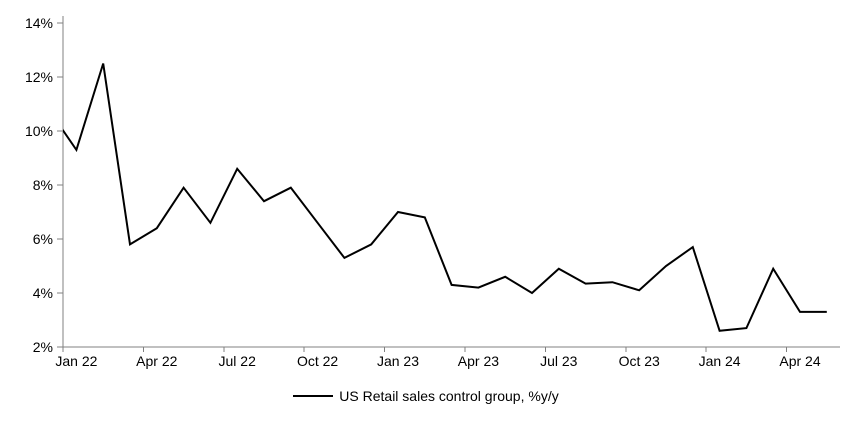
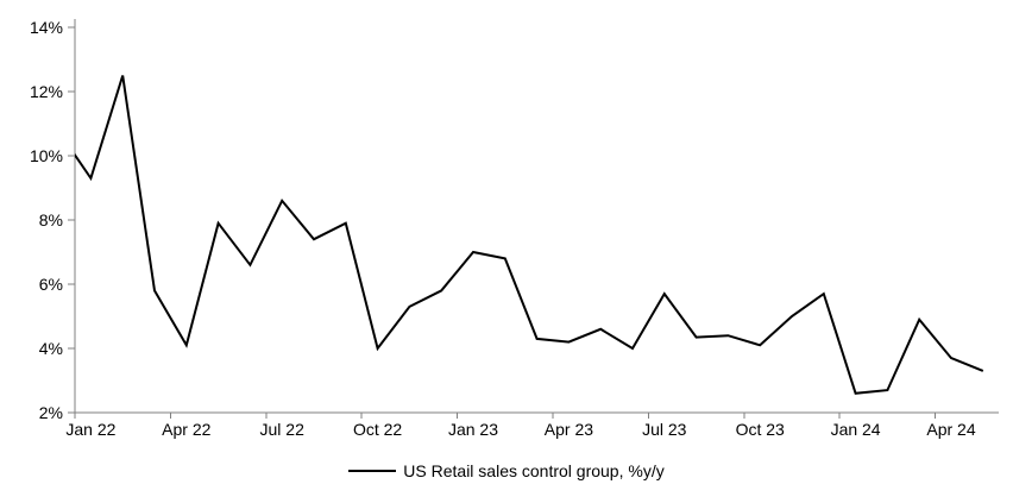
Apr 22: 6.4% -> 4.1%
Oct 22: 6.6% -> 4.0%
Jul 23: 4.9% -> 5.7%
Apr 24: 3.3% -> 3.7%
